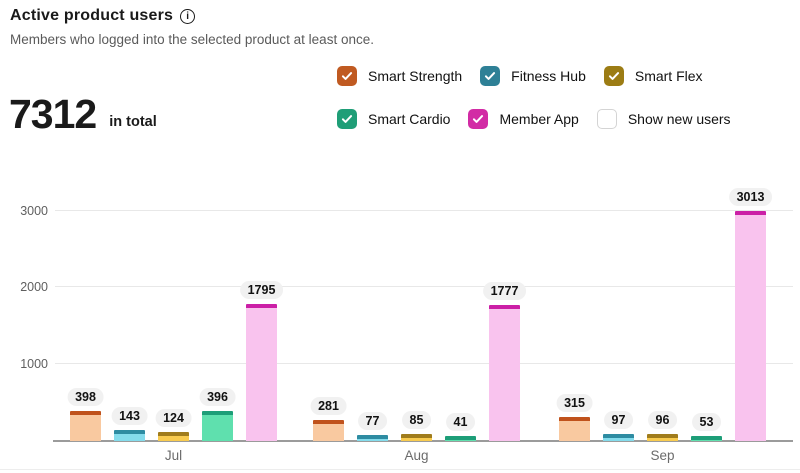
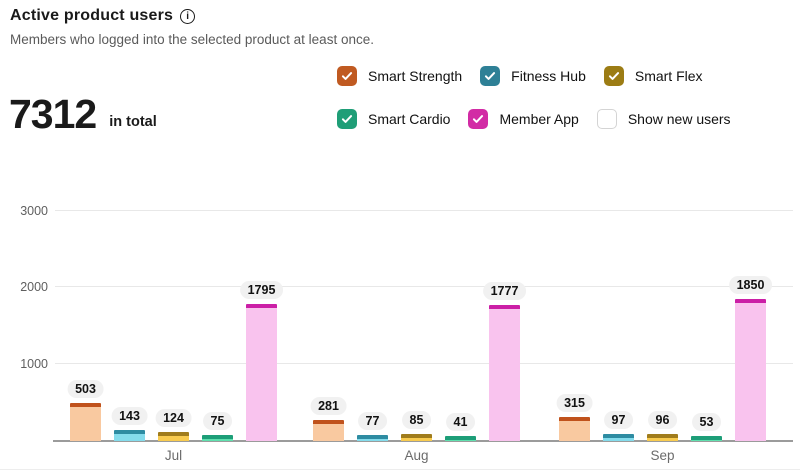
Smart Strength/Jul: 398 -> 503
Smart Cardio/Jul: 396 -> 75
Member App/Sep: 3013 -> 1850
